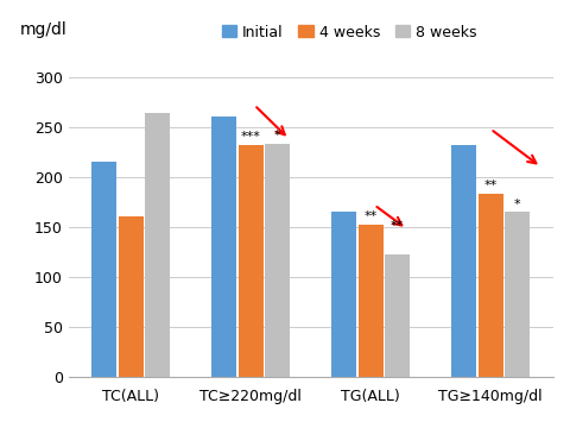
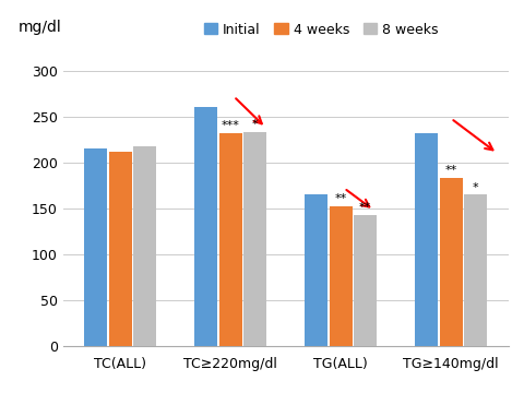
4 weeks/TC(ALL): 160 -> 212
8 weeks/TC(ALL): 264 -> 218
8 weeks/TG(ALL): 122 -> 143
